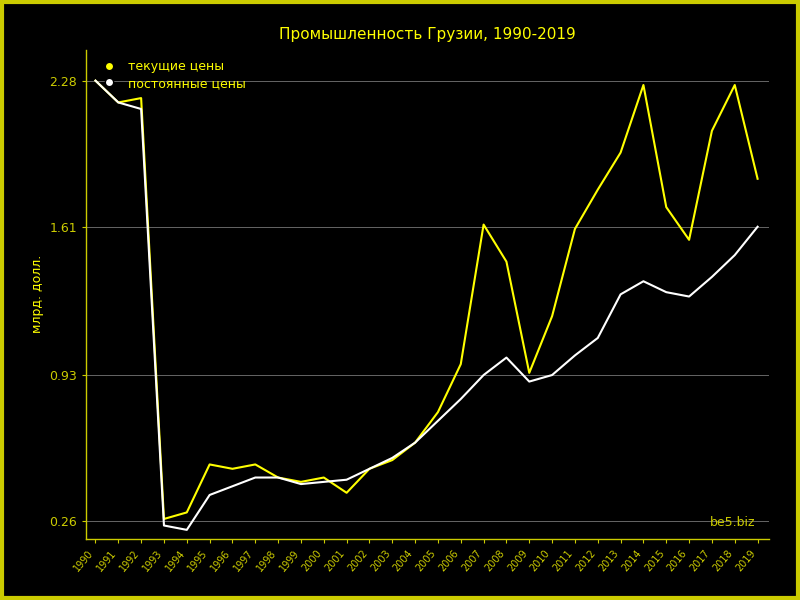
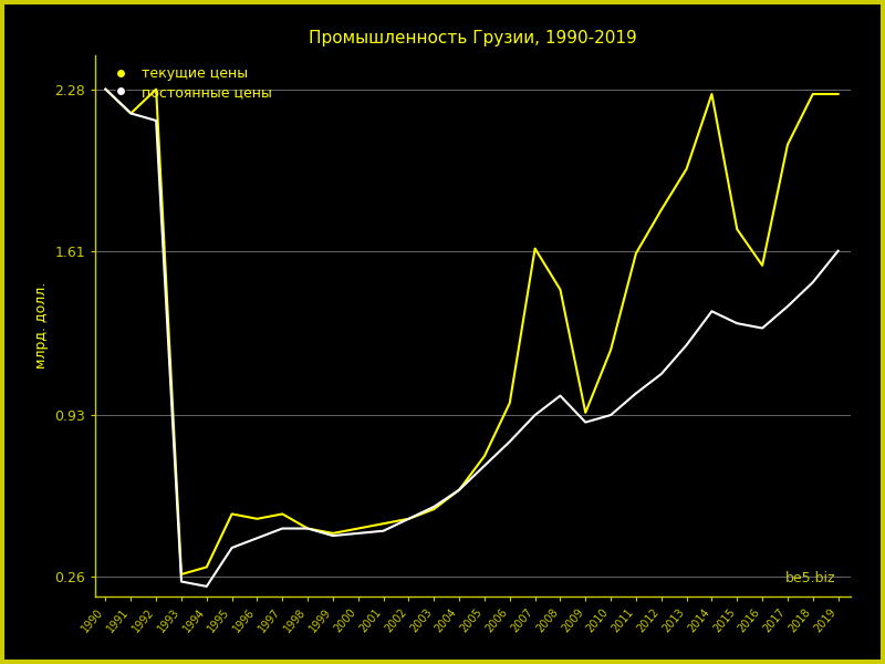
текущие цены/1992: 2.20 -> 2.28
текущие цены/2001: 0.39 -> 0.48
постоянные цены/2013: 1.30 -> 1.22
текущие цены/2019: 1.83 -> 2.26
